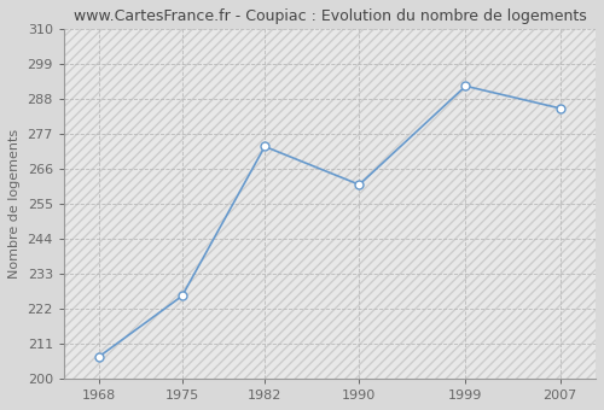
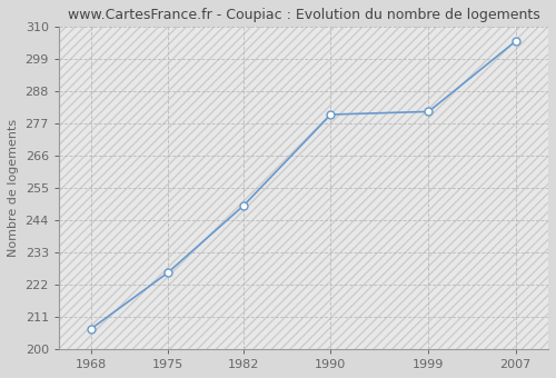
1982: 273 -> 249
1990: 261 -> 280
1999: 292 -> 281
2007: 285 -> 305
